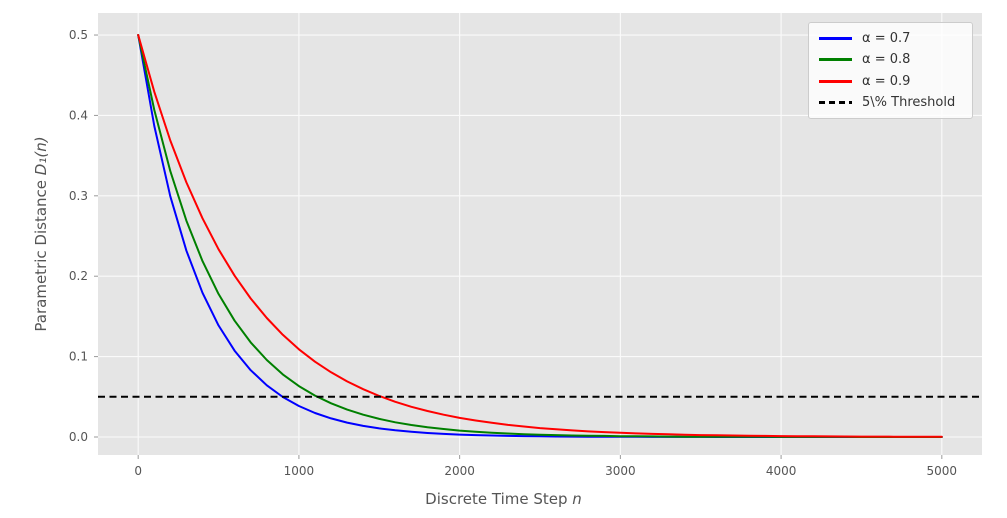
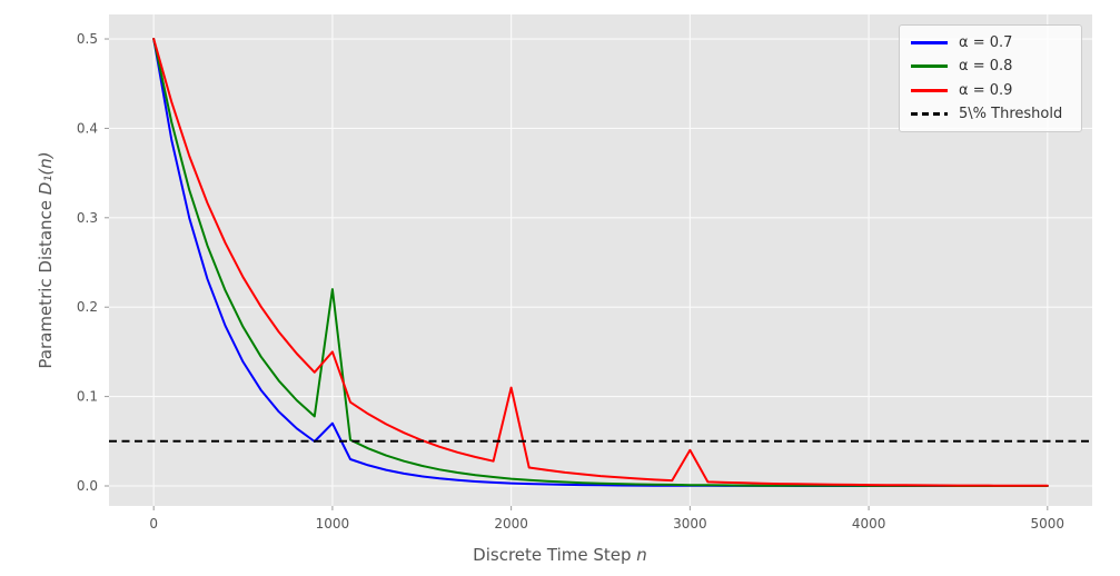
α = 0.7/1000: 0.04 -> 0.07
α = 0.8/1000: 0.06 -> 0.22
α = 0.9/1000: 0.11 -> 0.15
α = 0.9/2000: 0.02 -> 0.11
α = 0.9/3000: 0.01 -> 0.04
